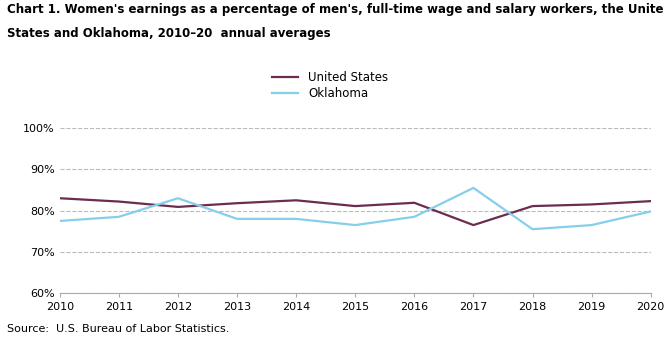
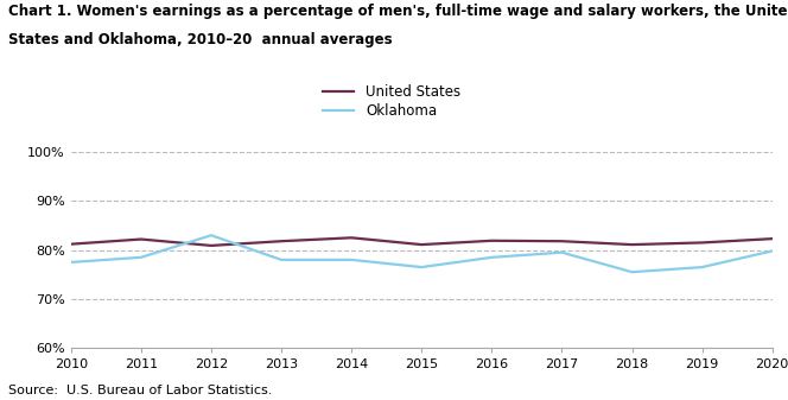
United States/2010: 83.0% -> 81.2%
United States/2017: 76.5% -> 81.8%
Oklahoma/2017: 85.5% -> 79.5%
